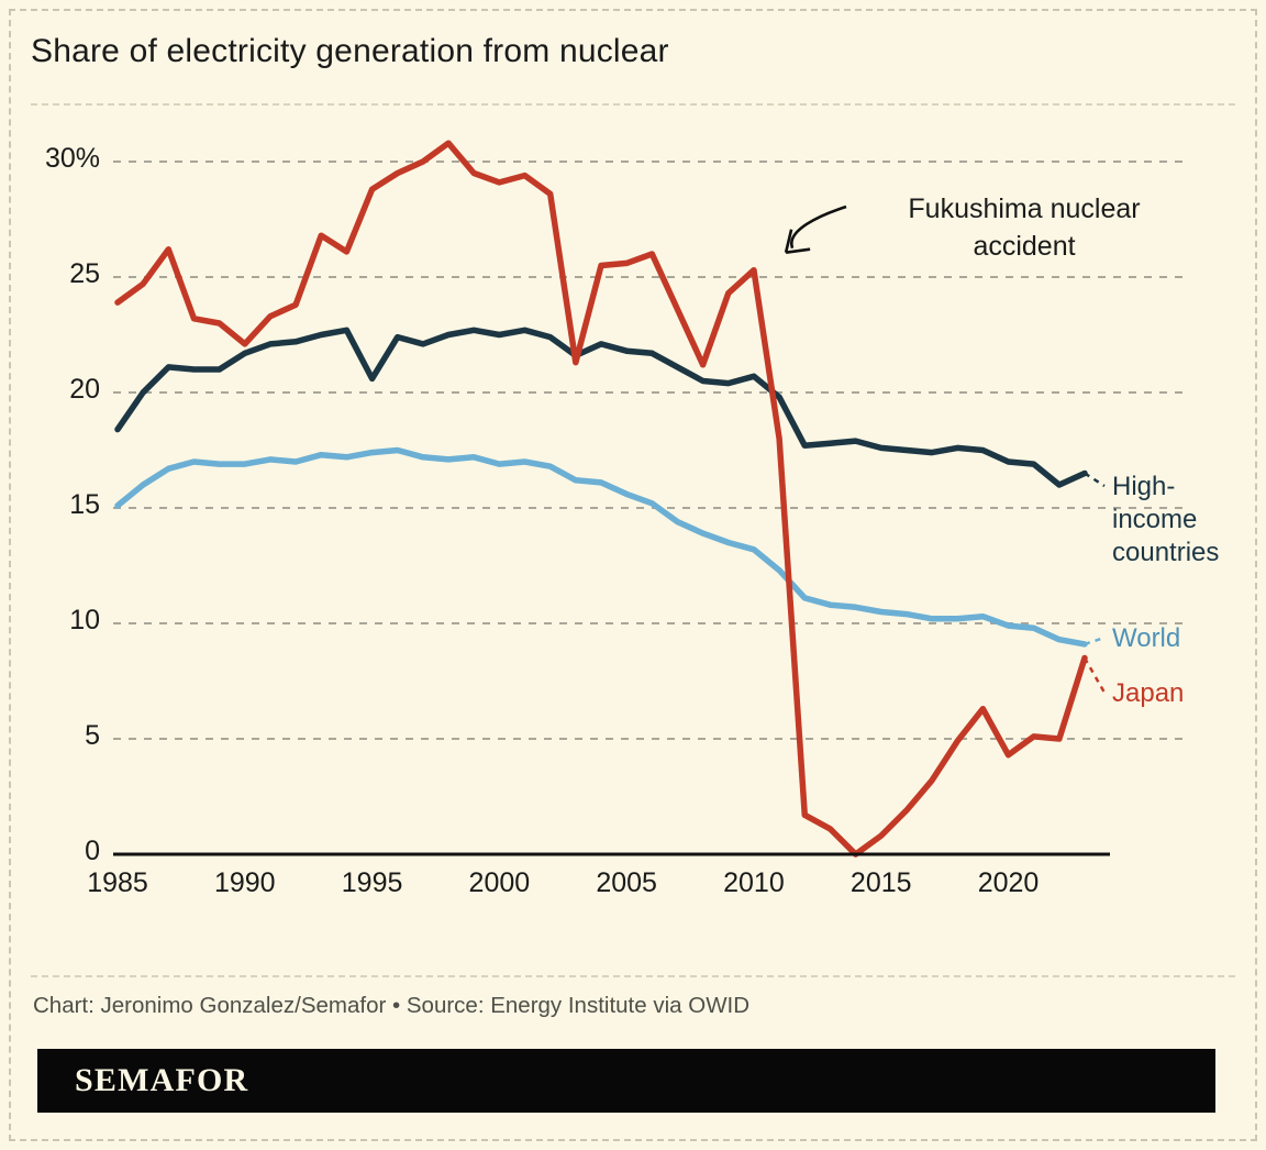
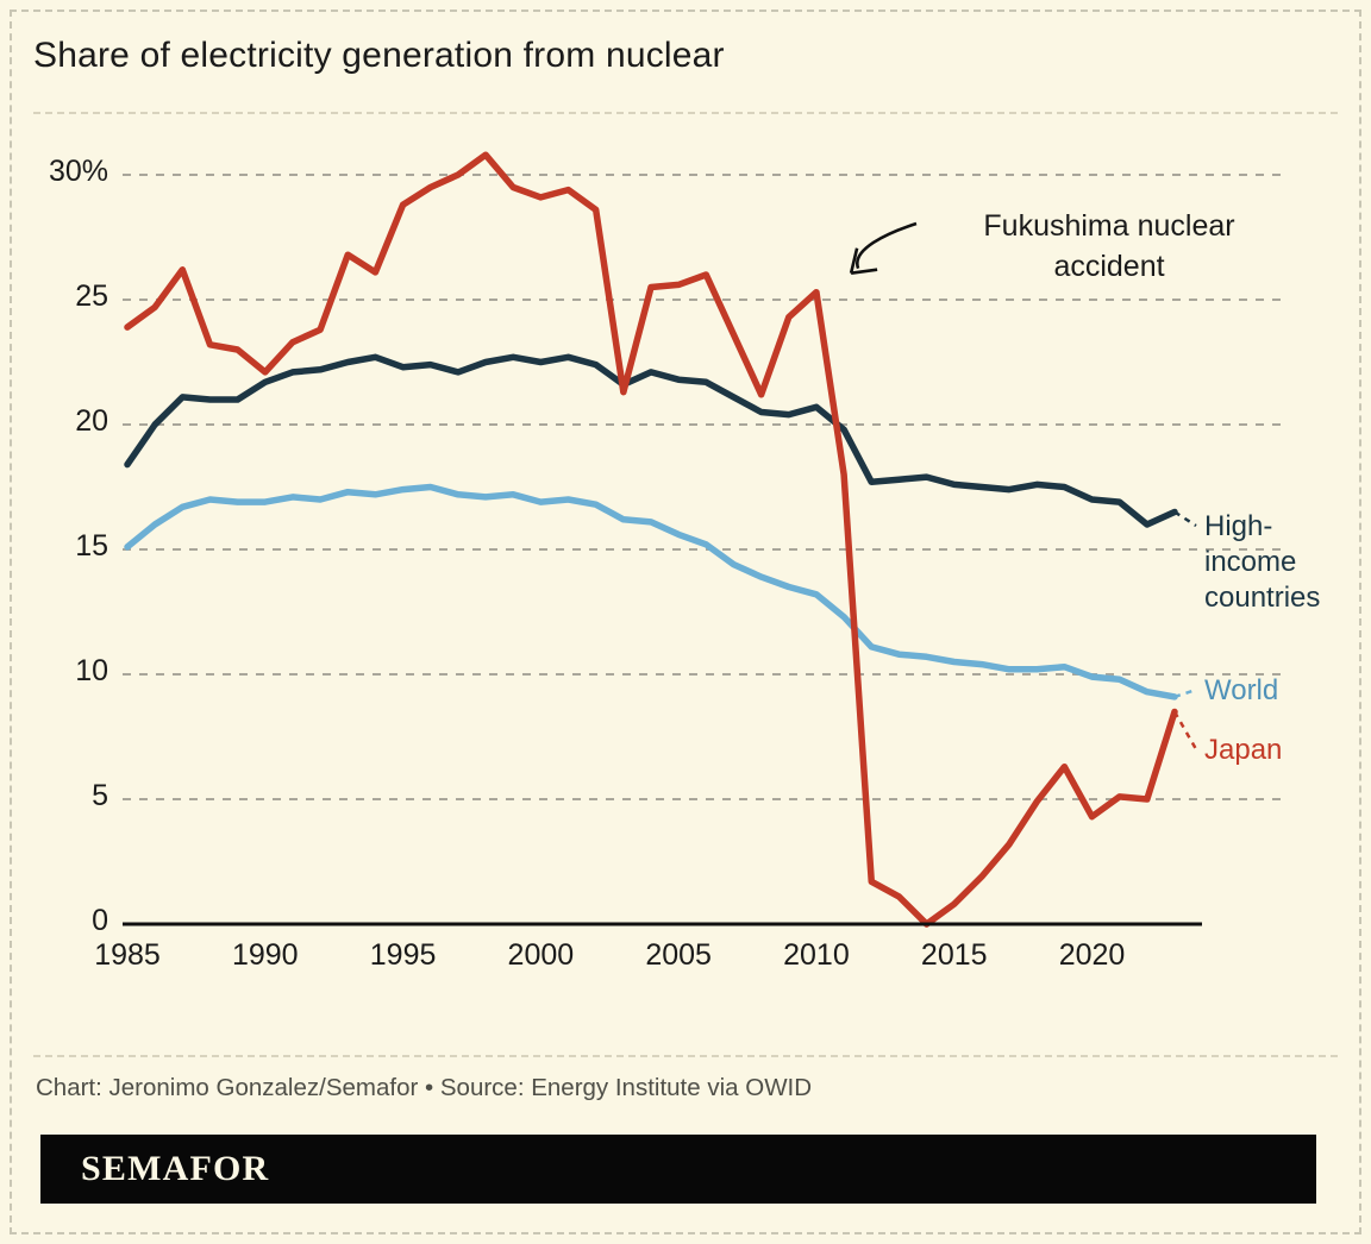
High-income countries/1995: 20.6% -> 22.3%
